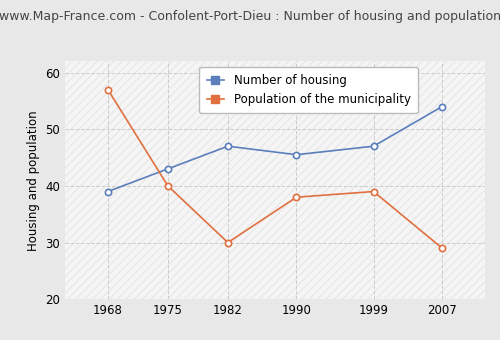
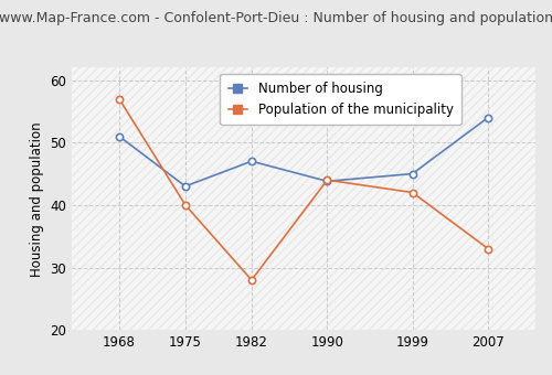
Number of housing/1968: 39.0 -> 51.0
Population of the municipality/1982: 30 -> 28
Number of housing/1990: 45.5 -> 43.8
Population of the municipality/1990: 38 -> 44
Number of housing/1999: 47.0 -> 45.0
Population of the municipality/1999: 39 -> 42
Population of the municipality/2007: 29 -> 33
